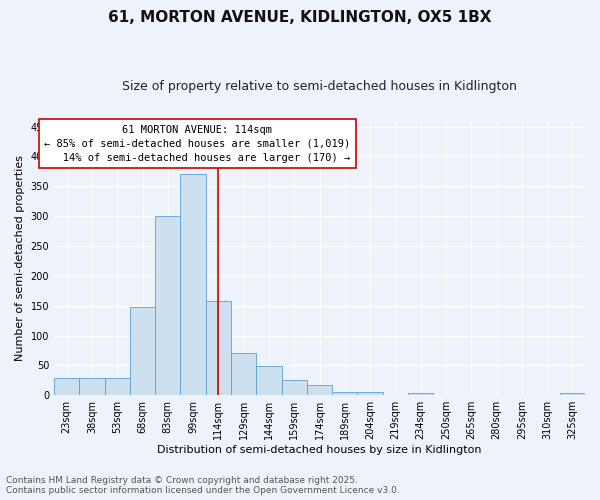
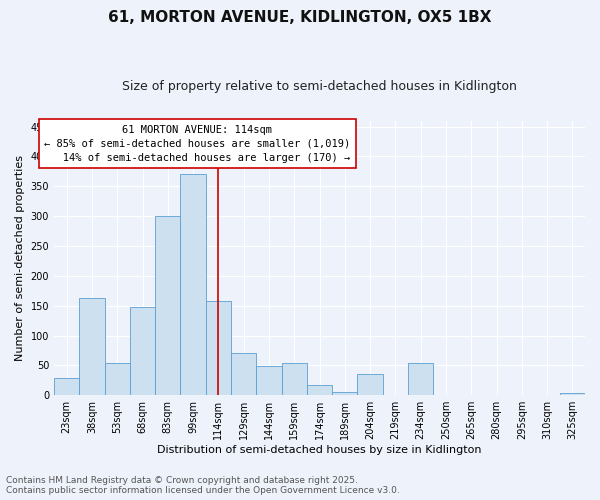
38sqm: 29 -> 162
53sqm: 29 -> 54
159sqm: 25 -> 54
204sqm: 5 -> 36
234sqm: 3 -> 54
